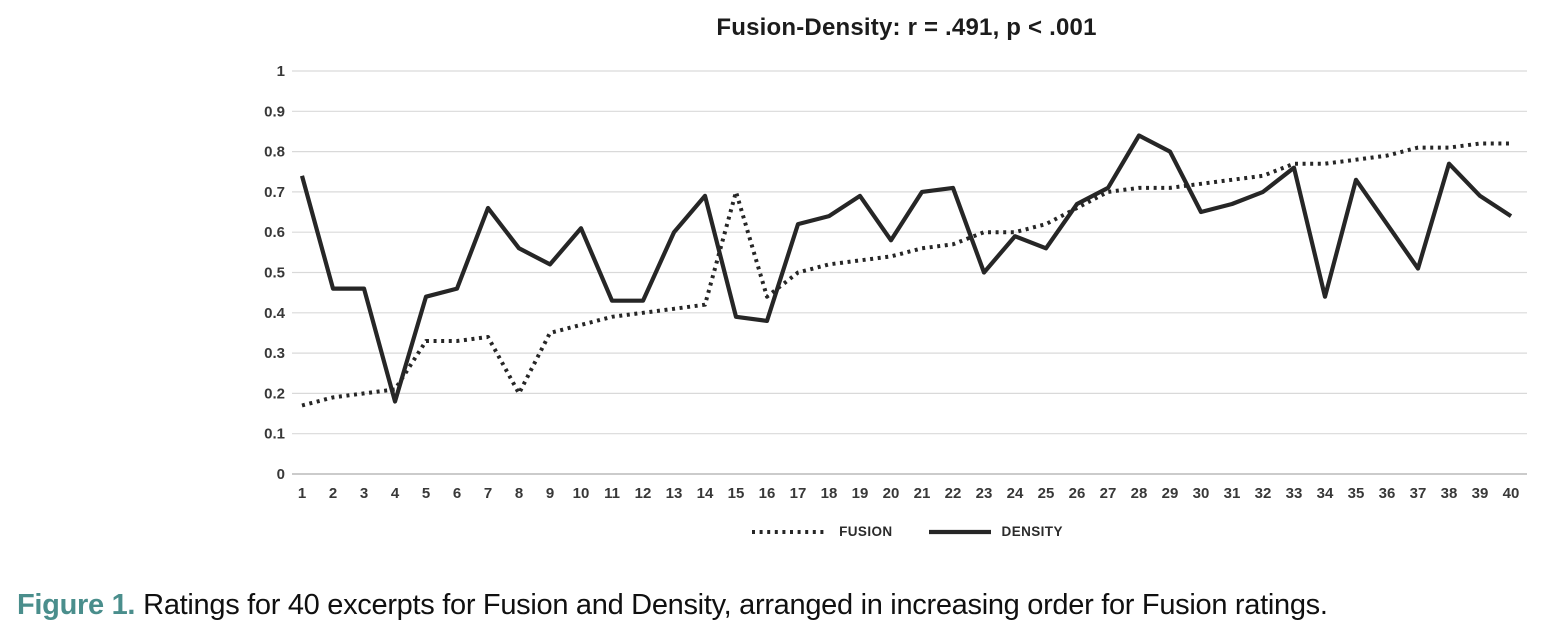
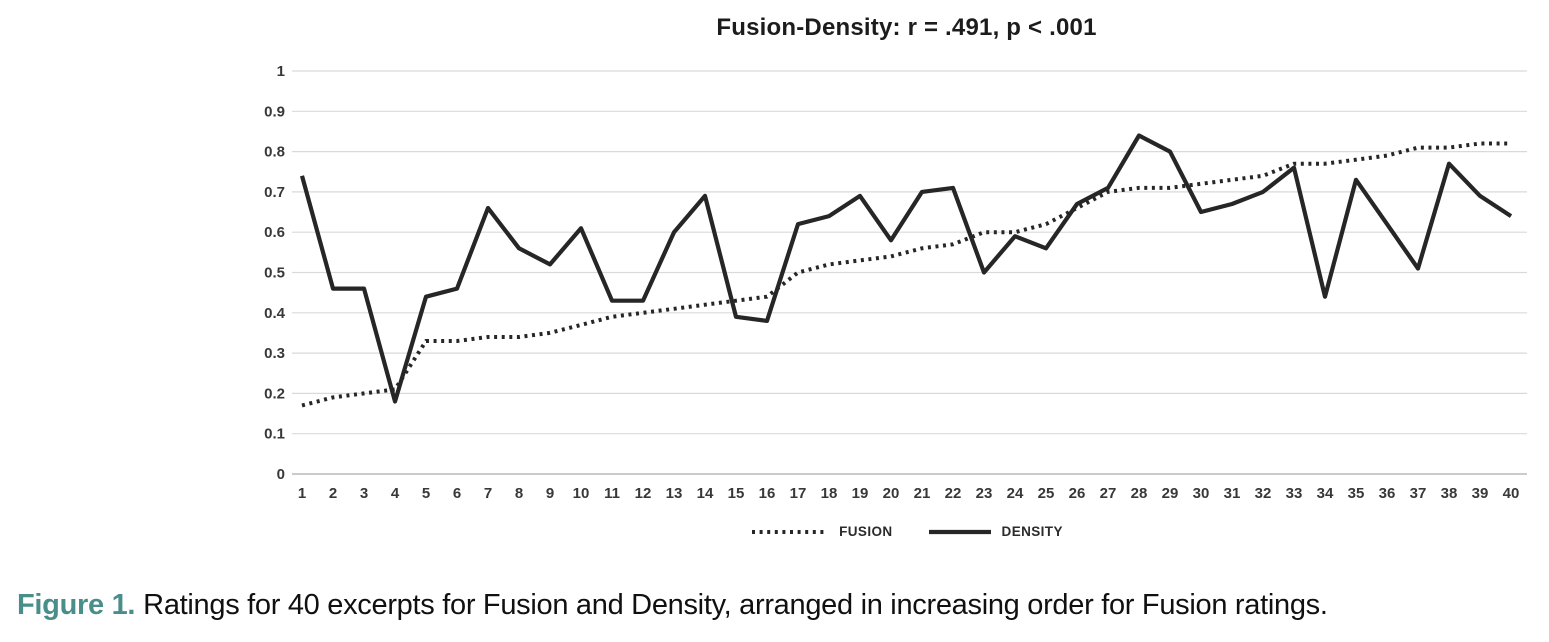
FUSION/8: 0.20 -> 0.34
FUSION/15: 0.70 -> 0.43
